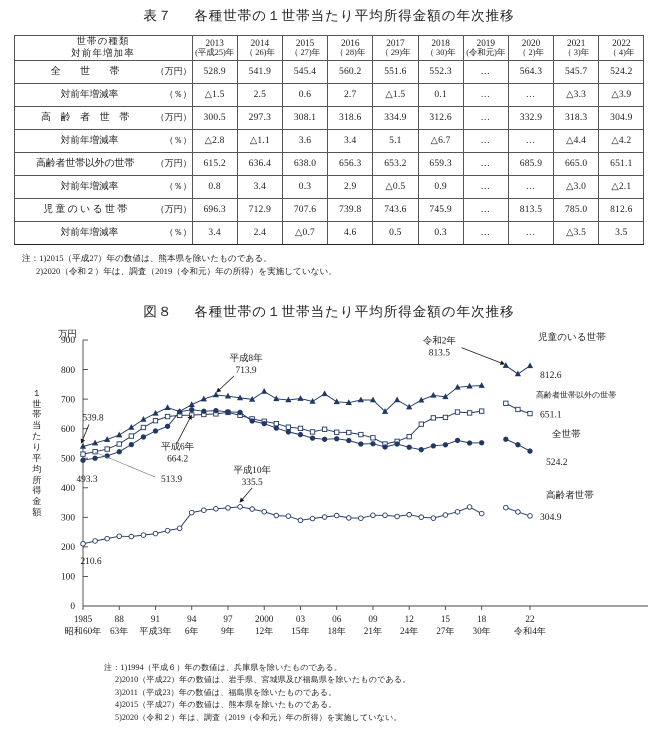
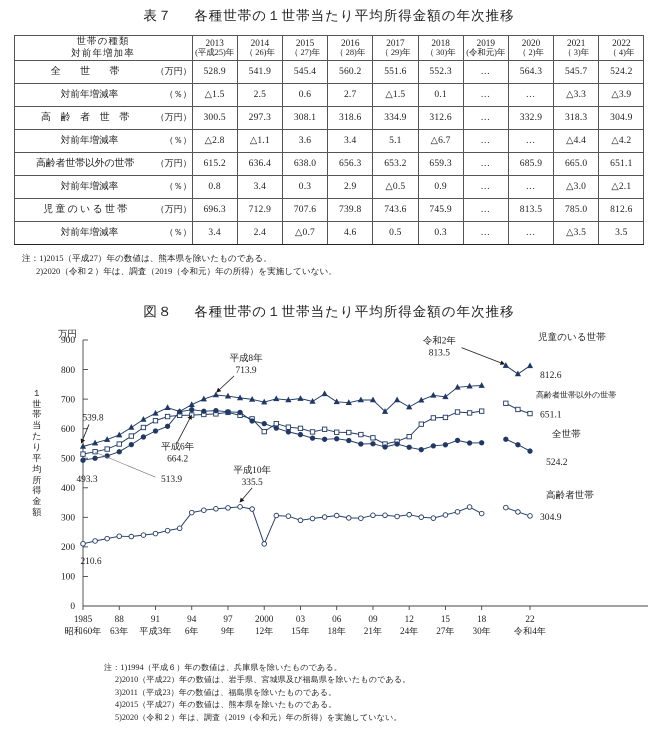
児童のいる世帯/2000: 730 -> 690
高齢者世帯以外の世帯/2000: 620 -> 590
高齢者世帯/2000: 320 -> 210
